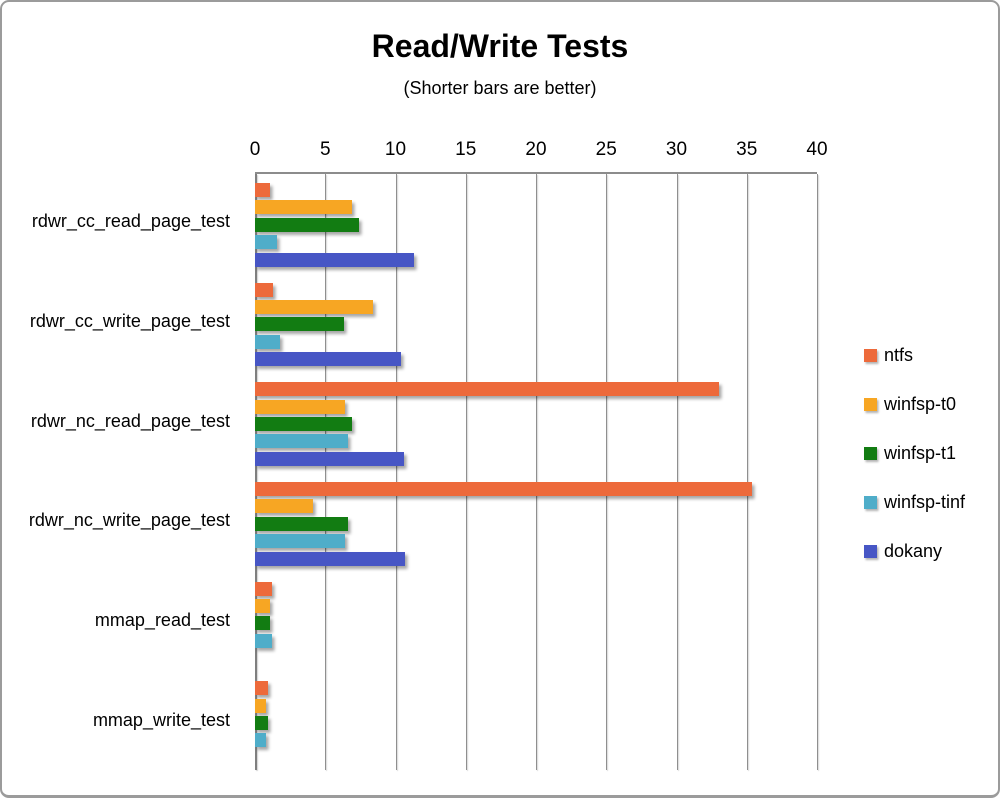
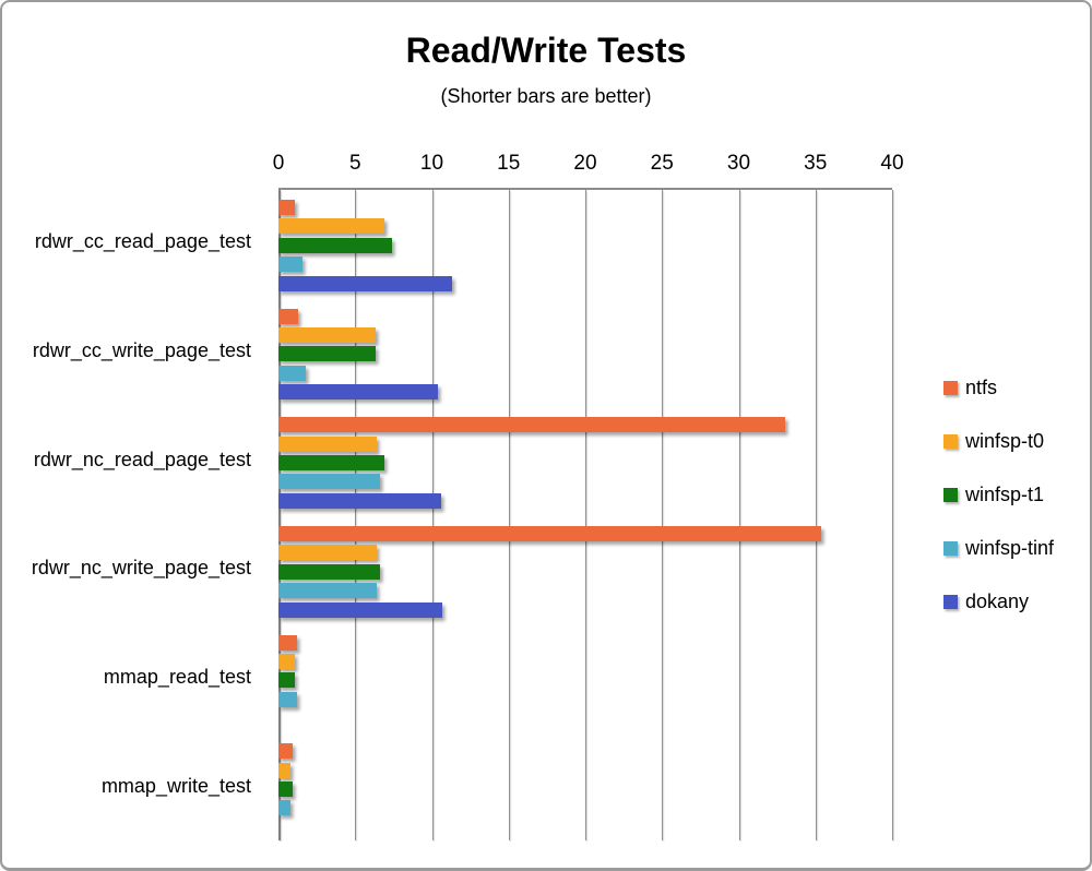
winfsp-t0/rdwr_cc_write_page_test: 8.4 -> 6.3
winfsp-t0/rdwr_nc_write_page_test: 4.1 -> 6.4
